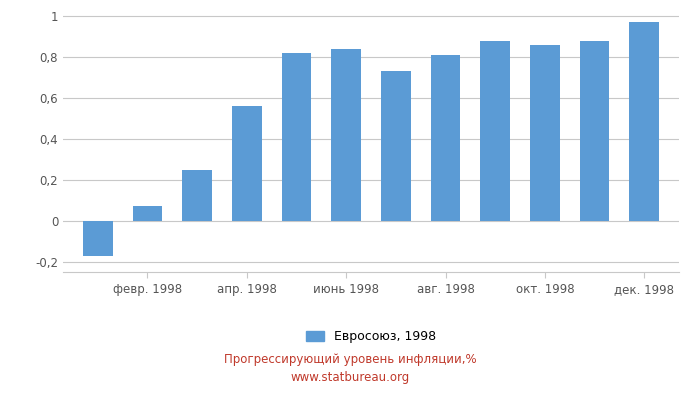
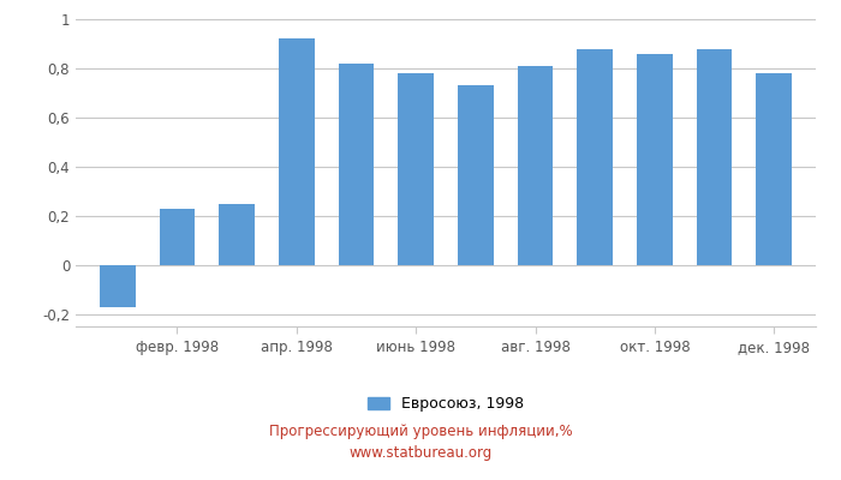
февр. 1998: 0,07 -> 0,23
апр. 1998: 0,56 -> 0,92
июнь 1998: 0,84 -> 0,78
дек. 1998: 0,97 -> 0,78
